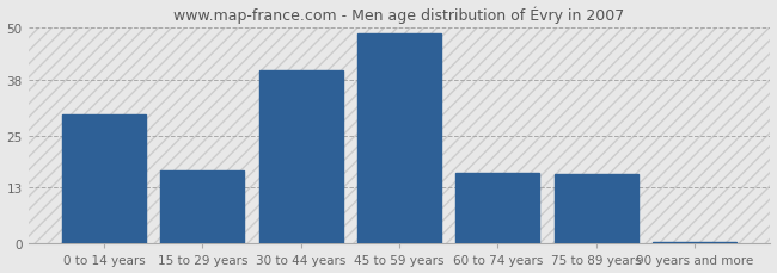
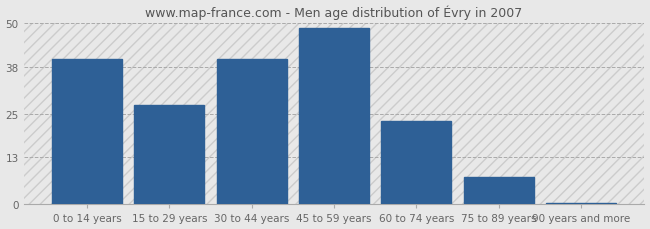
0 to 14 years: 30.0 -> 40.0
15 to 29 years: 17.0 -> 27.5
60 to 74 years: 16.5 -> 23.0
75 to 89 years: 16.0 -> 7.5
